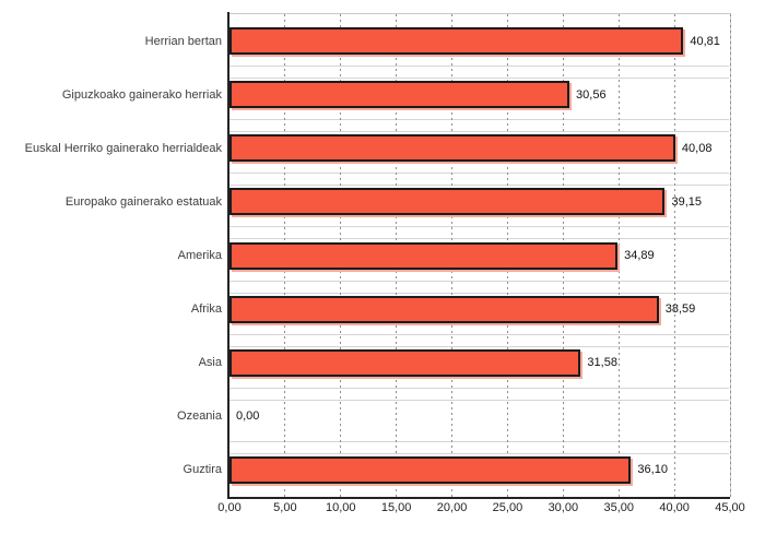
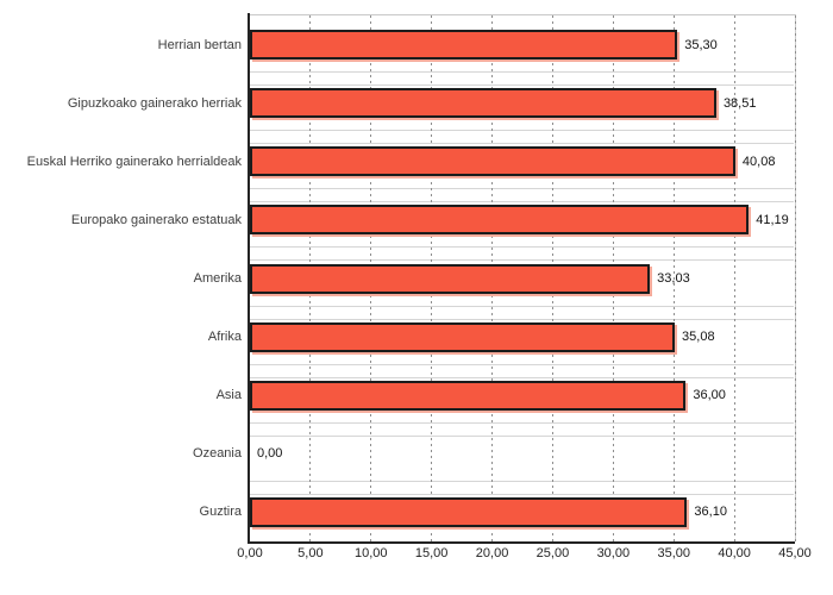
Herrian bertan: 40,81 -> 35,30
Gipuzkoako gainerako herriak: 30,56 -> 38,51
Europako gainerako estatuak: 39,15 -> 41,19
Amerika: 34,89 -> 33,03
Afrika: 38,59 -> 35,08
Asia: 31,58 -> 36,00
